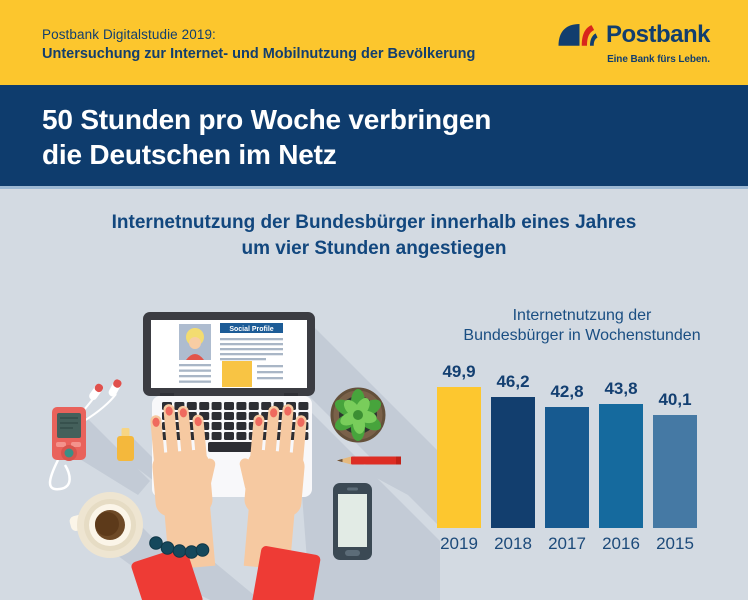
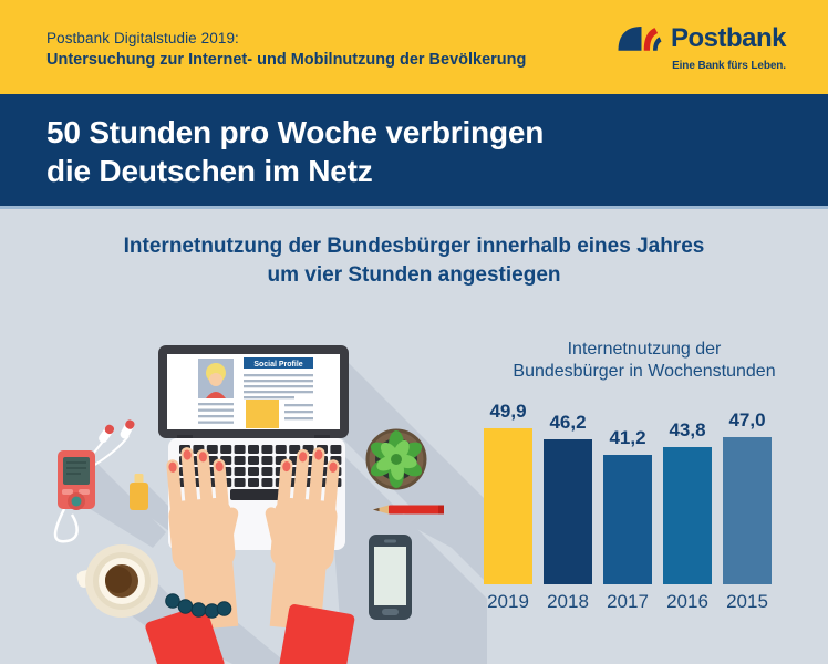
2017: 42,8 -> 41,2
2015: 40,1 -> 47,0
